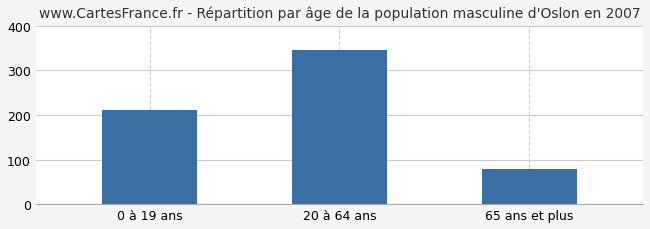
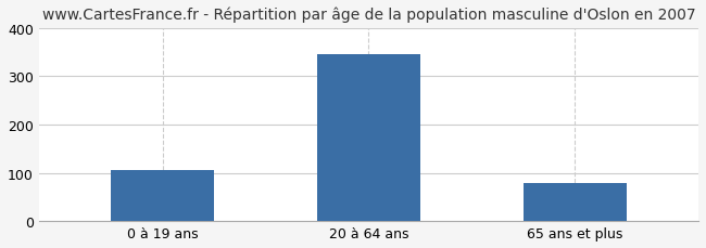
0 à 19 ans: 211 -> 105
